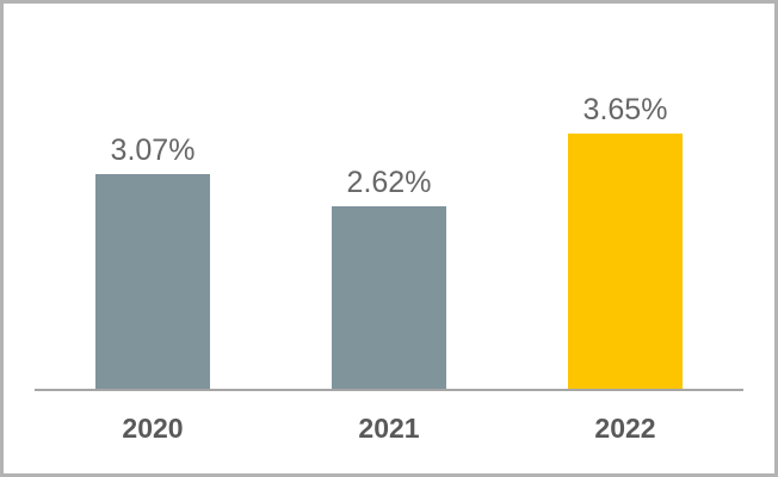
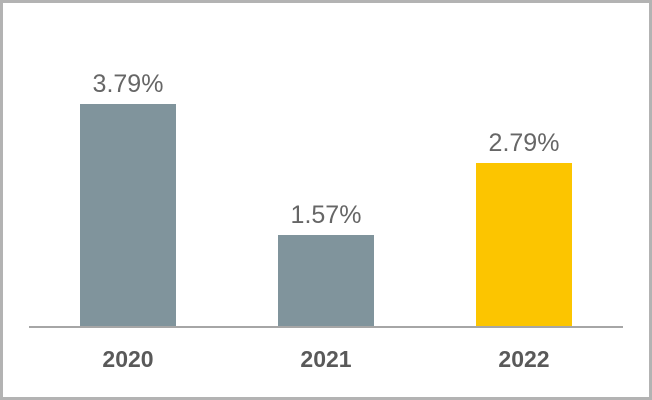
2020: 3.07% -> 3.79%
2021: 2.62% -> 1.57%
2022: 3.65% -> 2.79%
